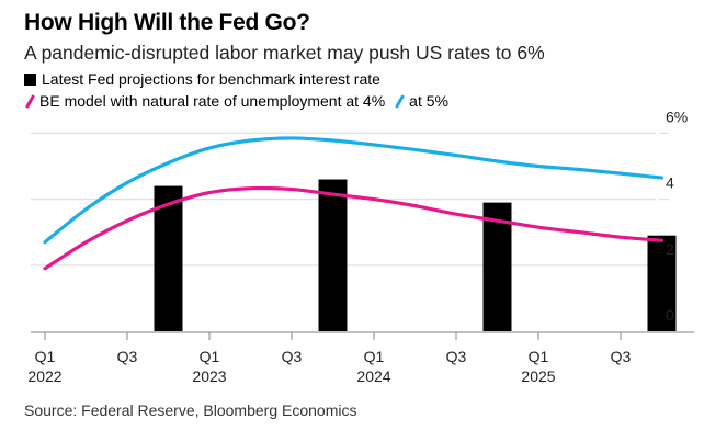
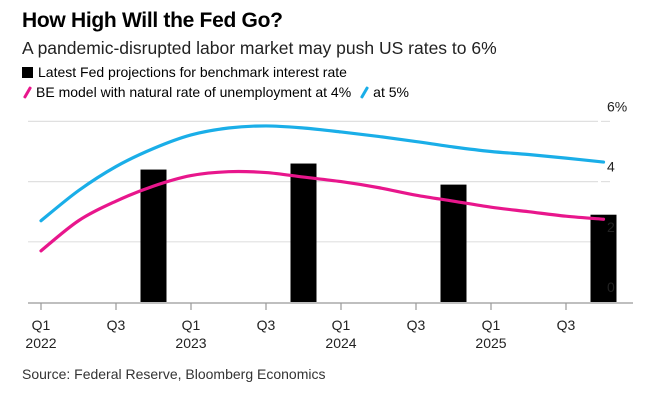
BE model with natural rate of unemployment at 4%/Q1 2022: 1.9% -> 1.7%
